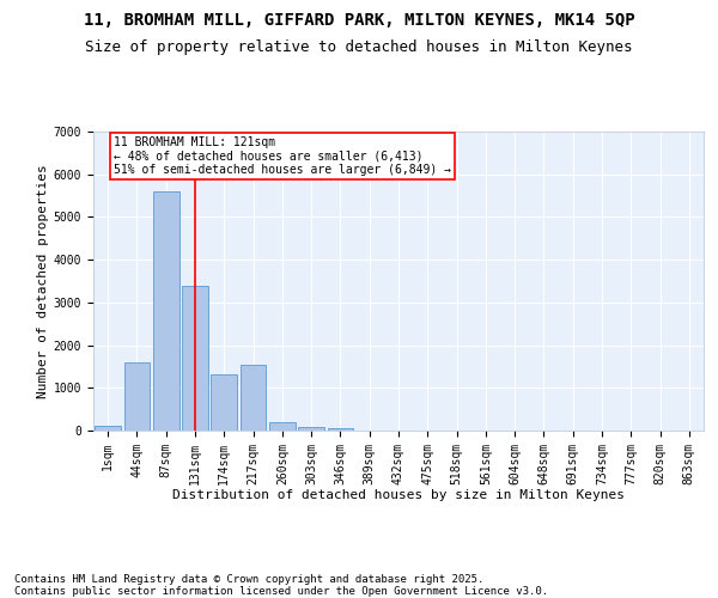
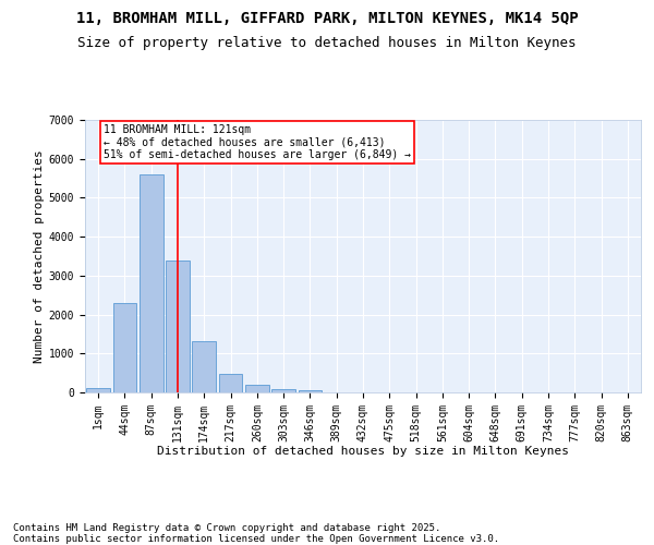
44sqm: 1600 -> 2300
217sqm: 1550 -> 490
